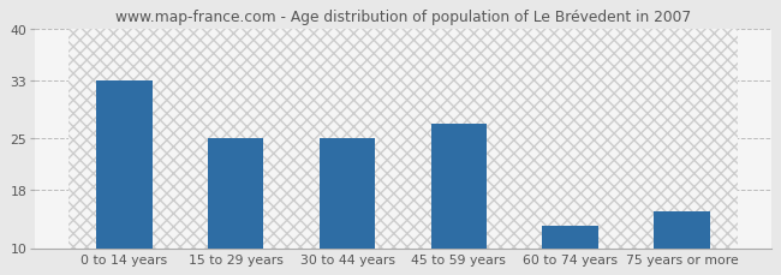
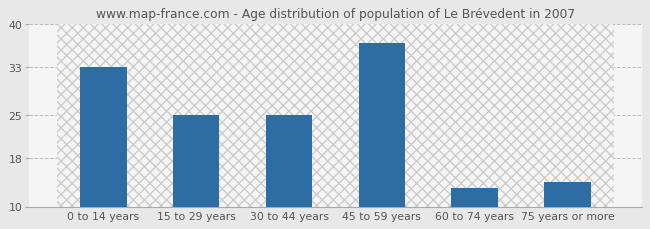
45 to 59 years: 27 -> 37
75 years or more: 15 -> 14
